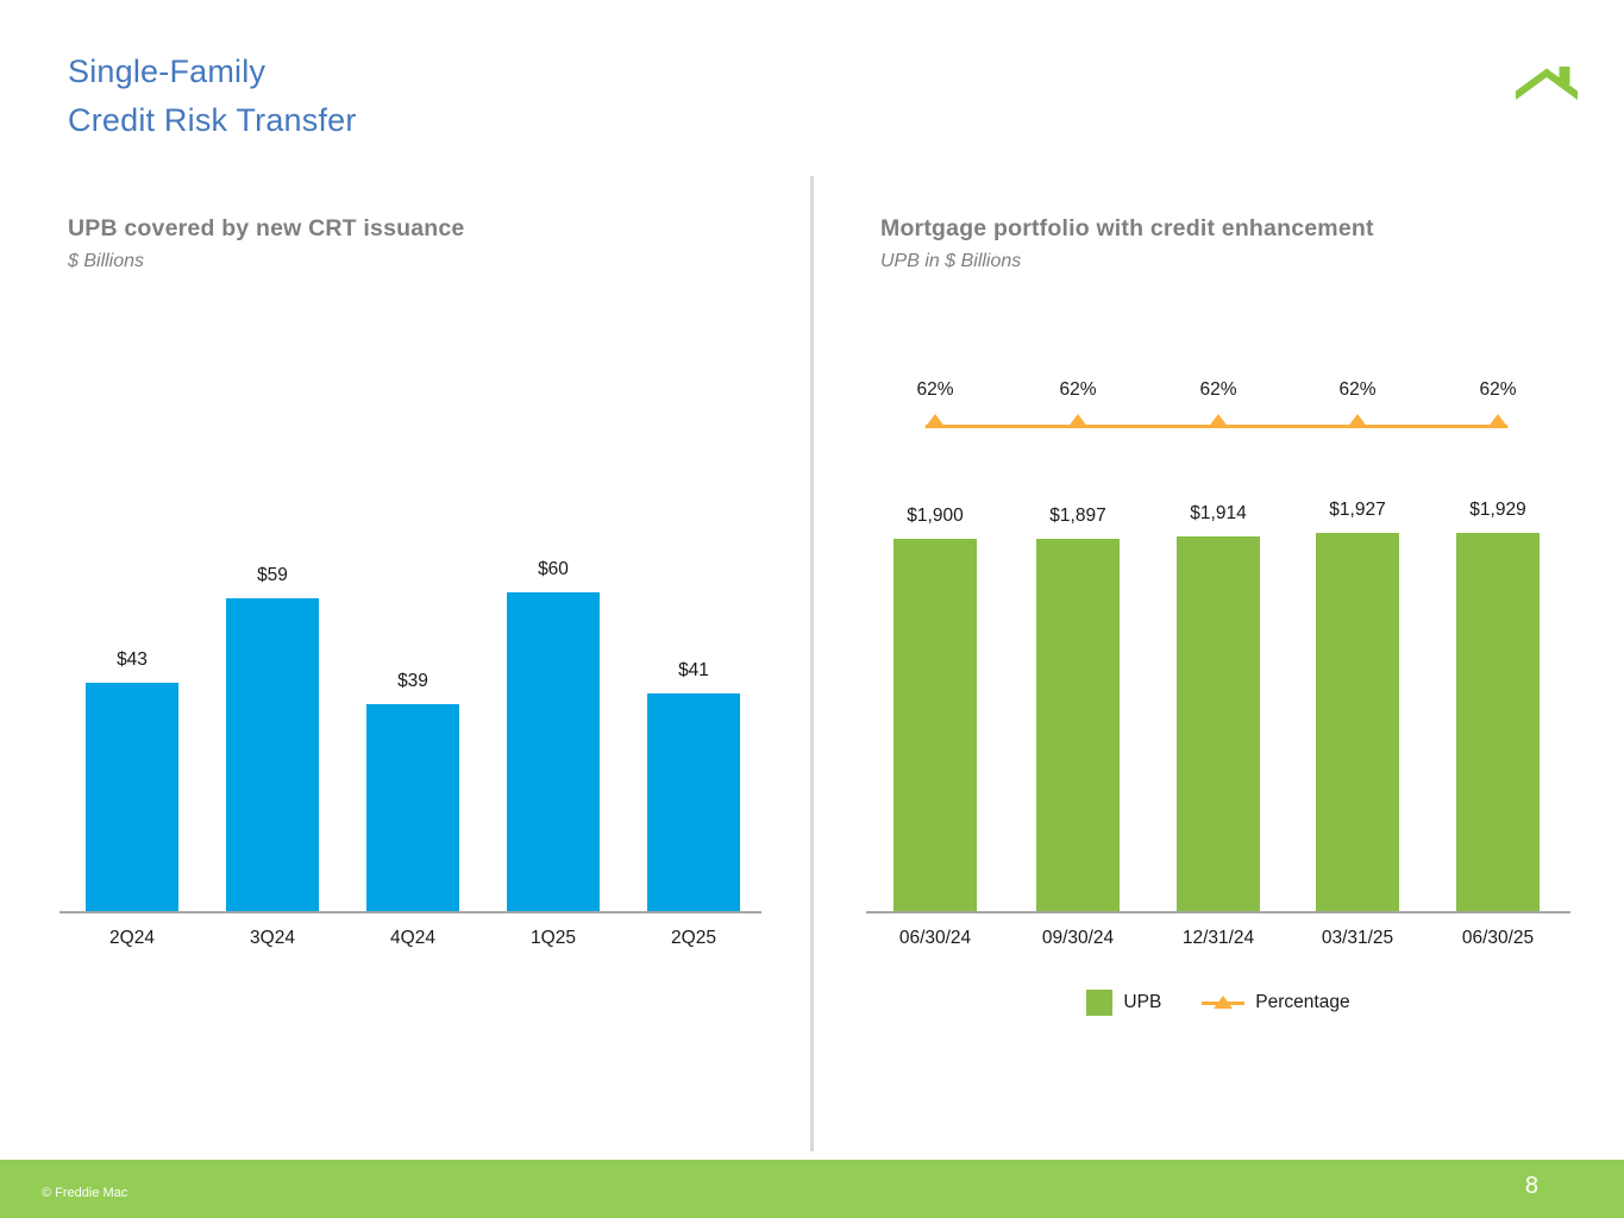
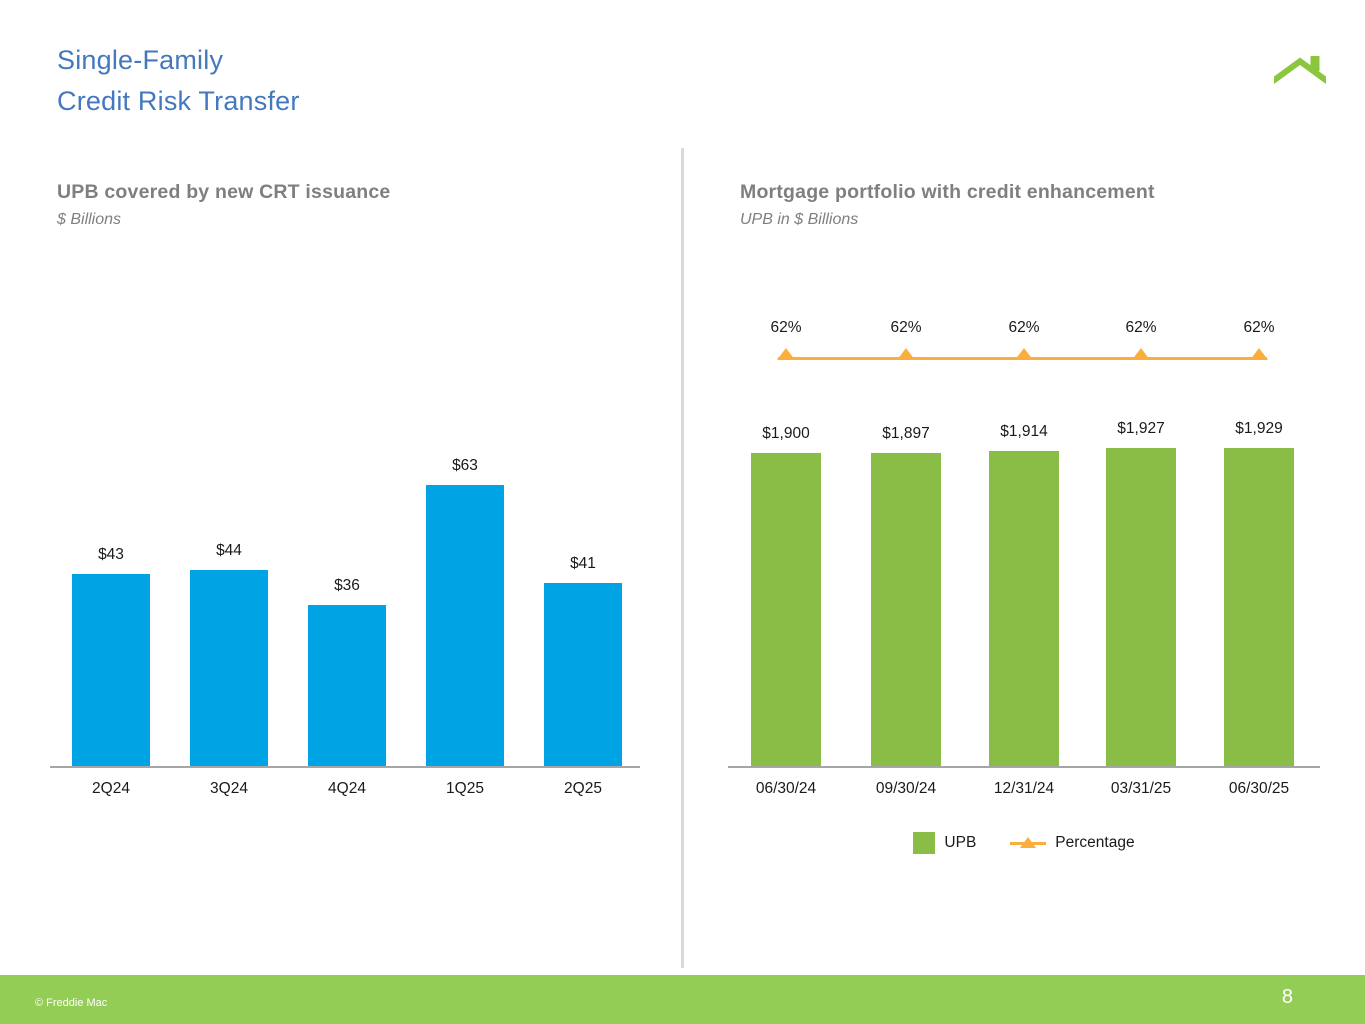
UPB covered by new CRT issuance/3Q24: $59 -> $44
UPB covered by new CRT issuance/4Q24: $39 -> $36
UPB covered by new CRT issuance/1Q25: $60 -> $63
